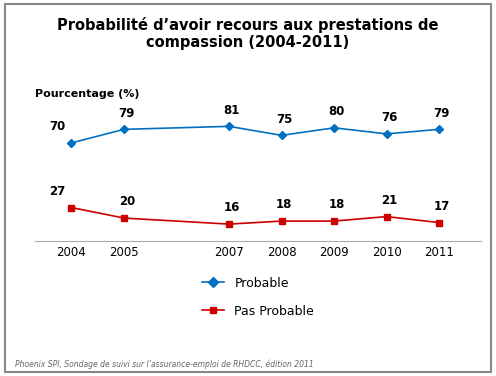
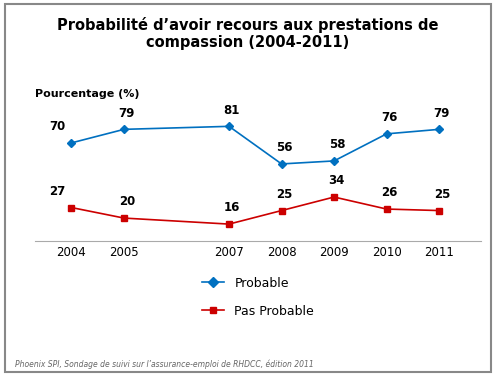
Probable/2008: 75 -> 56
Pas Probable/2008: 18 -> 25
Probable/2009: 80 -> 58
Pas Probable/2009: 18 -> 34
Pas Probable/2010: 21 -> 26
Pas Probable/2011: 17 -> 25
